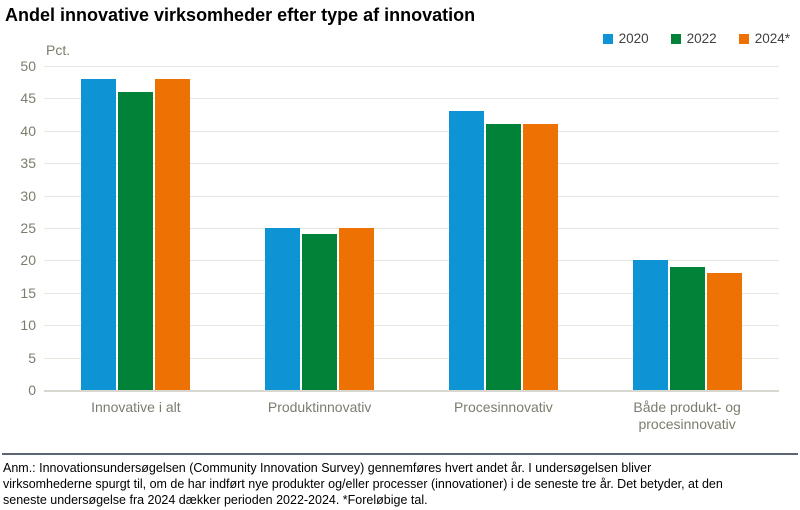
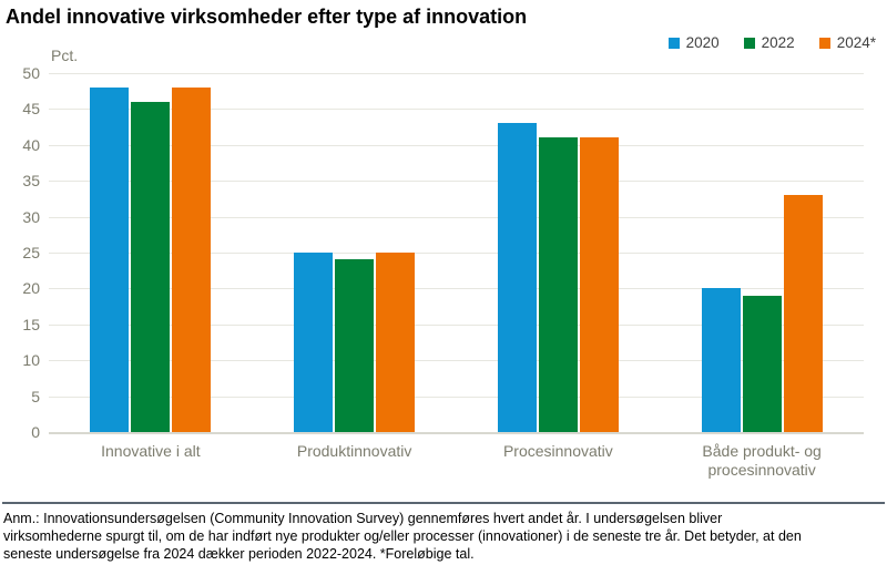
2024*/Både produkt- og procesinnovativ: 18 -> 33
